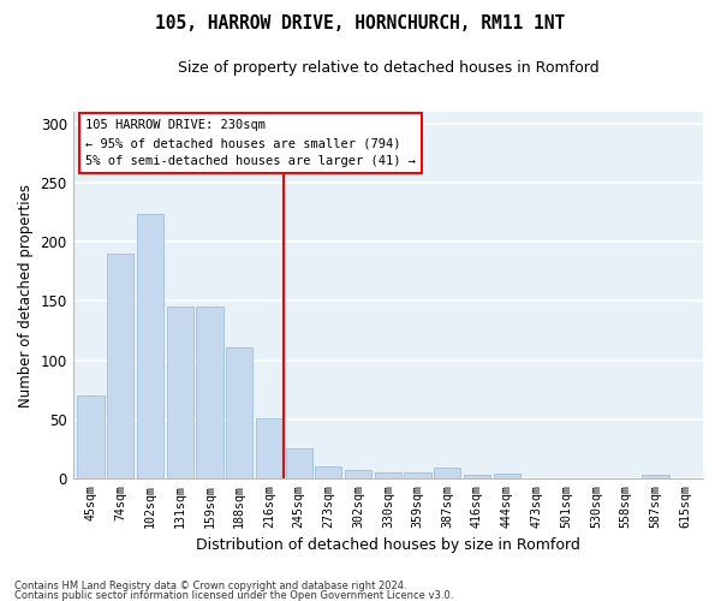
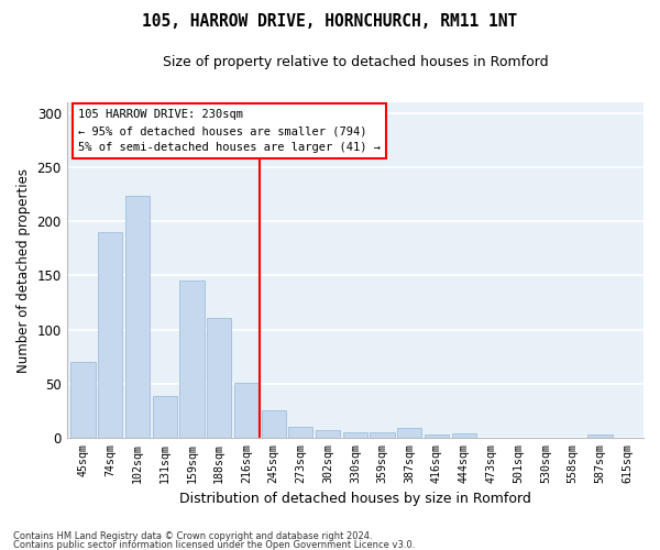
131sqm: 145 -> 38
